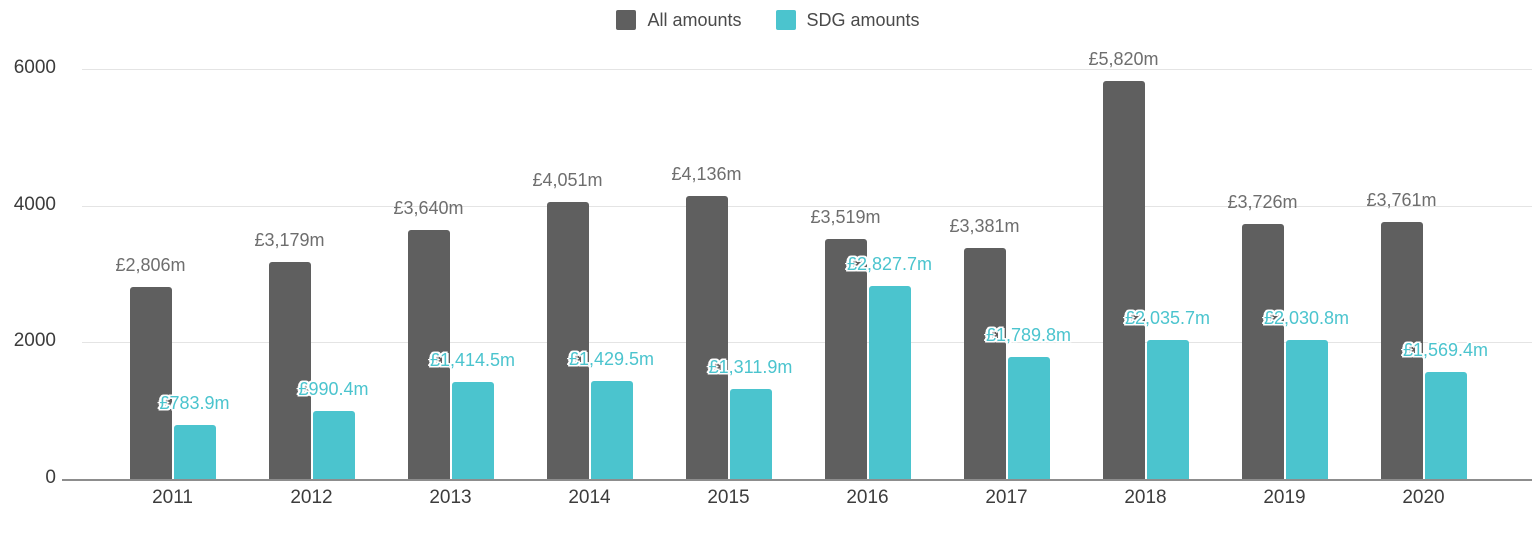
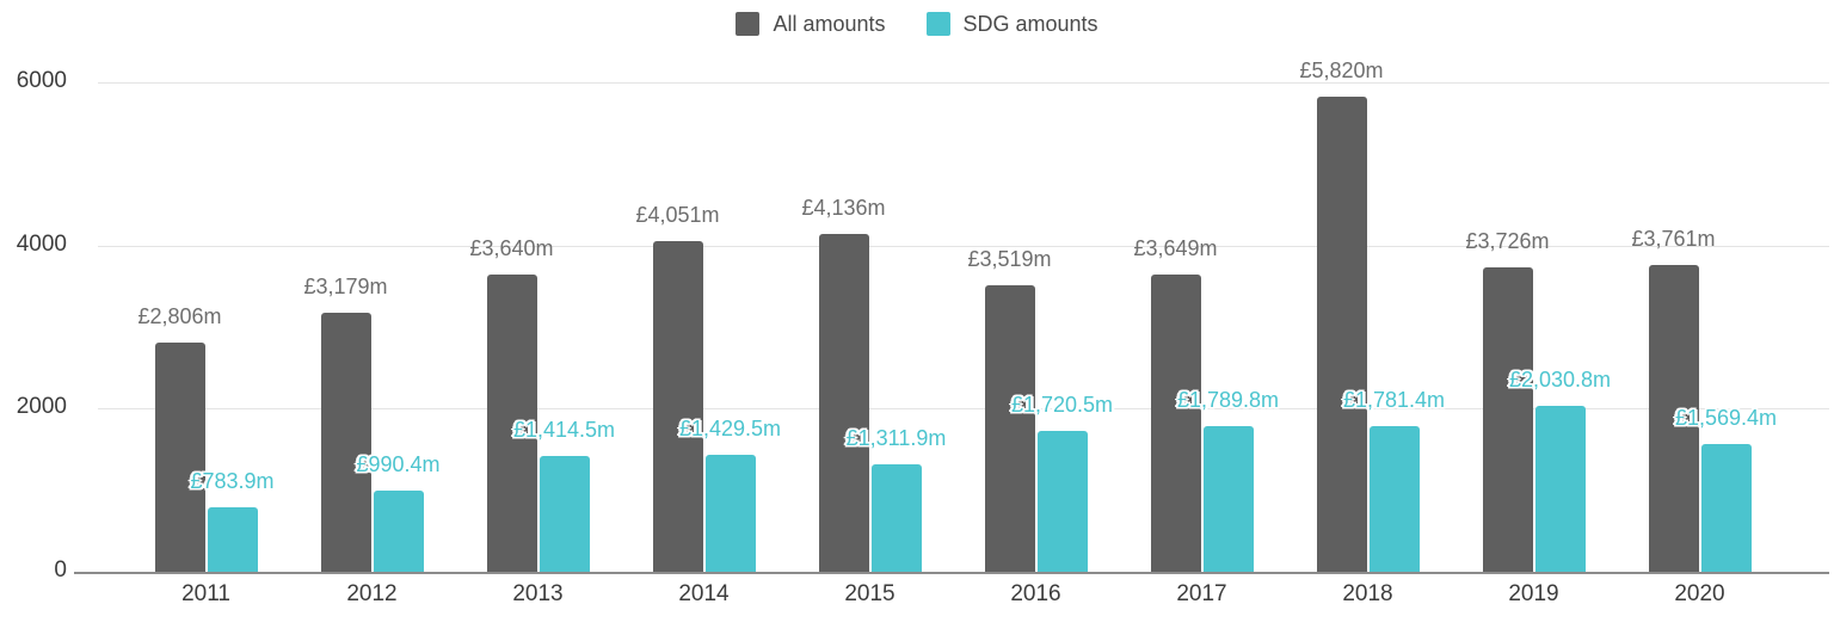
SDG amounts/2016: £2,827.7m -> £1,720.5m
All amounts/2017: £3,381m -> £3,649m
SDG amounts/2018: £2,035.7m -> £1,781.4m
